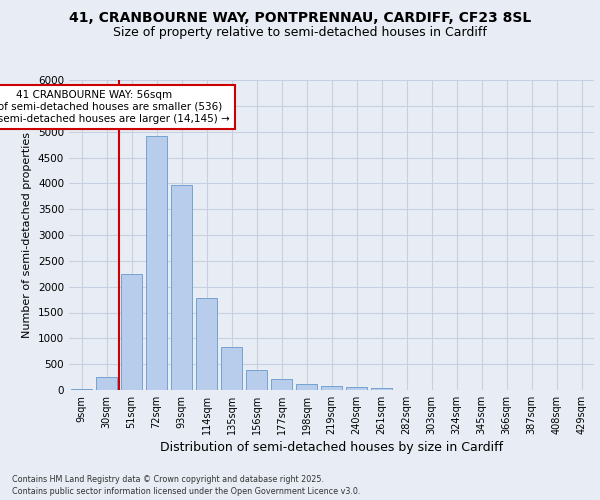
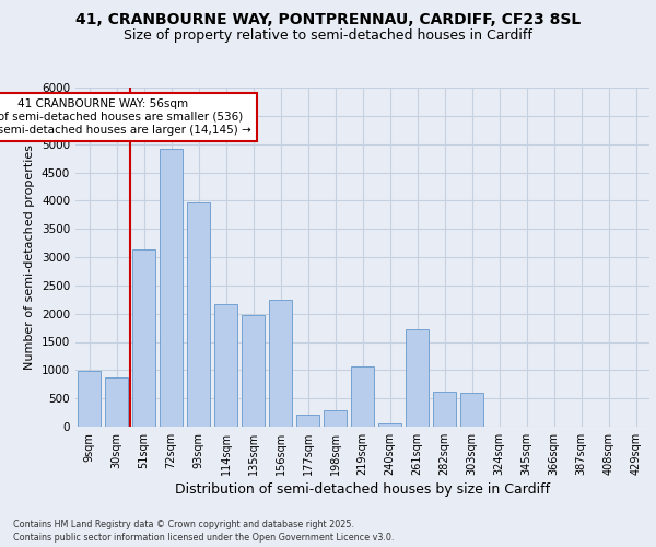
9sqm: 20 -> 980
30sqm: 260 -> 880
51sqm: 2250 -> 3140
114sqm: 1790 -> 2160
135sqm: 840 -> 1980
156sqm: 390 -> 2240
198sqm: 120 -> 300
219sqm: 70 -> 1060
261sqm: 30 -> 1720
282sqm: 0 -> 620
303sqm: 0 -> 600
